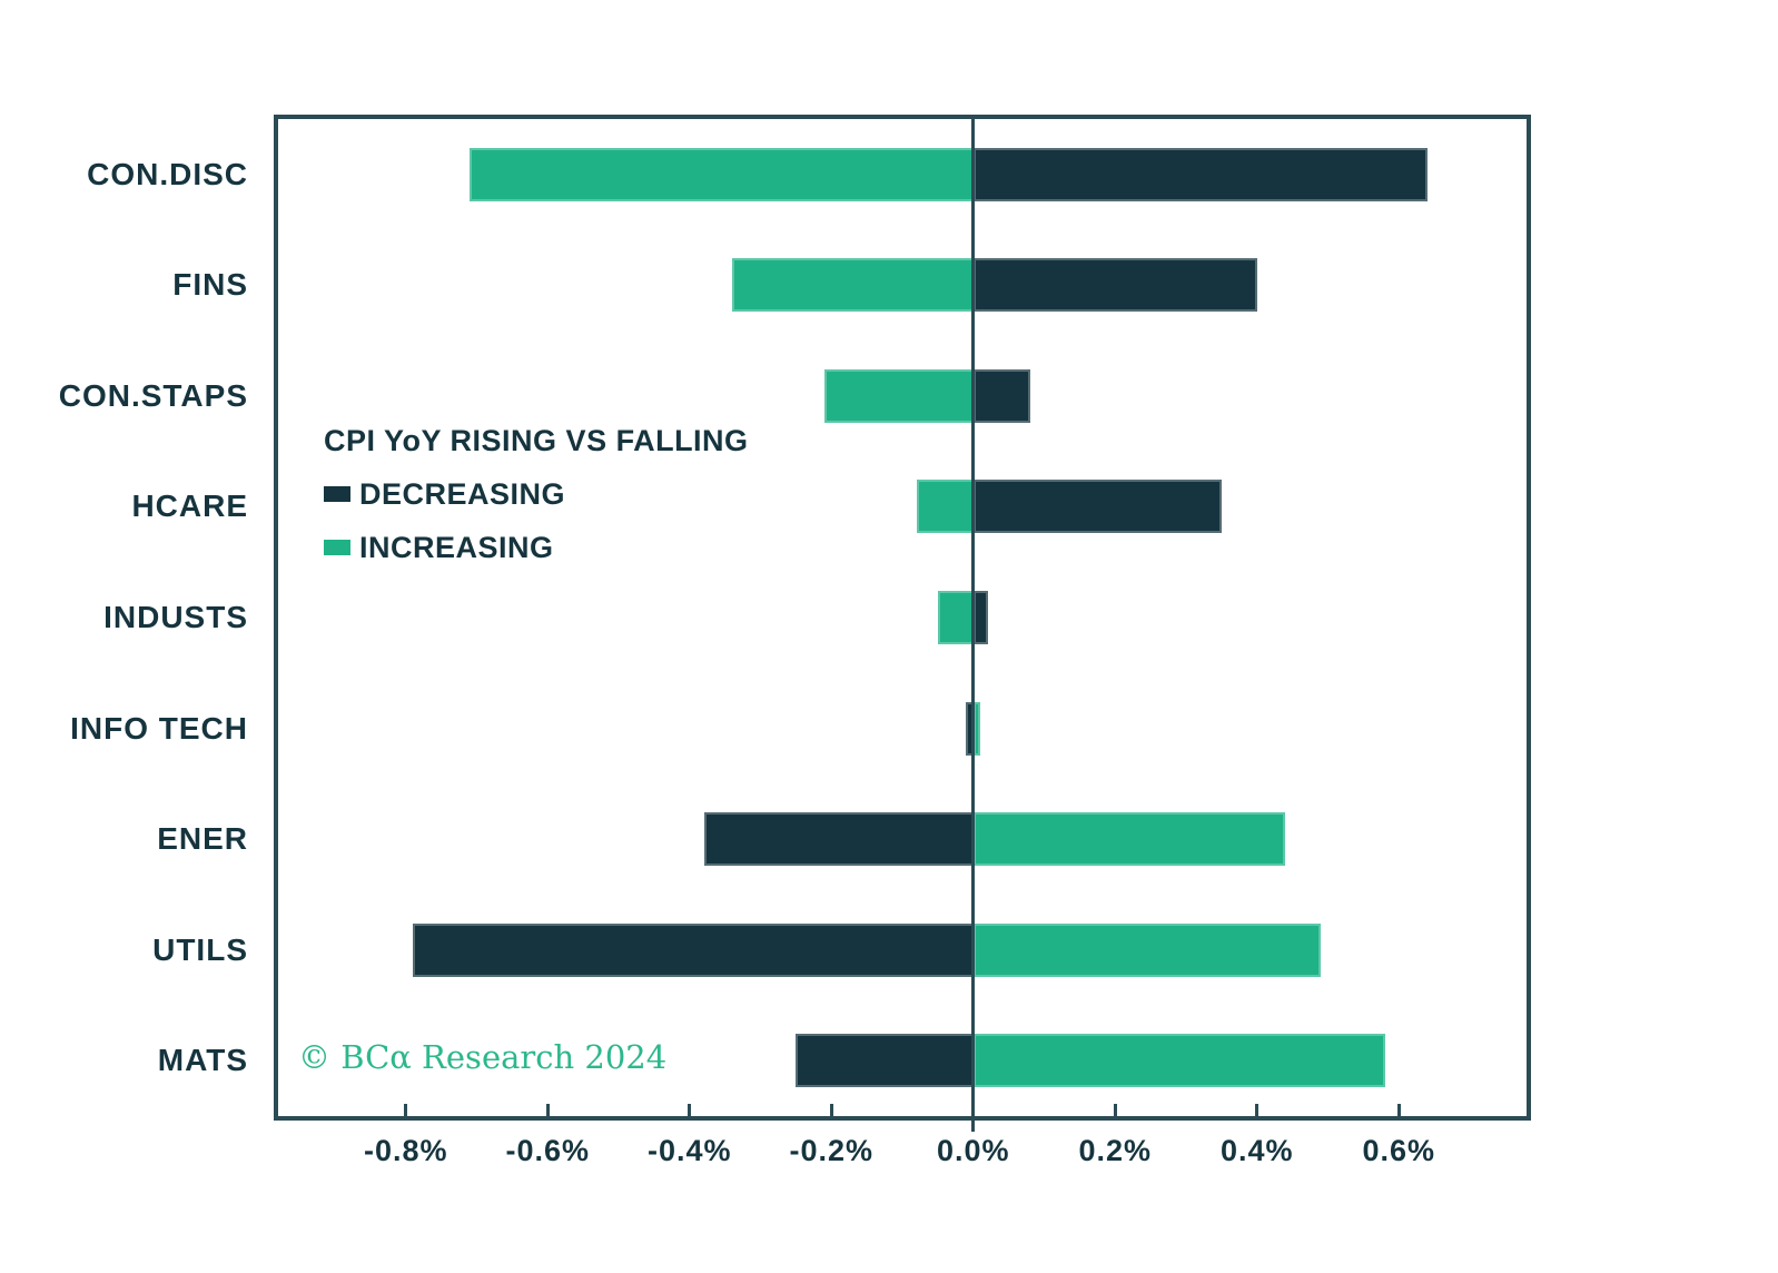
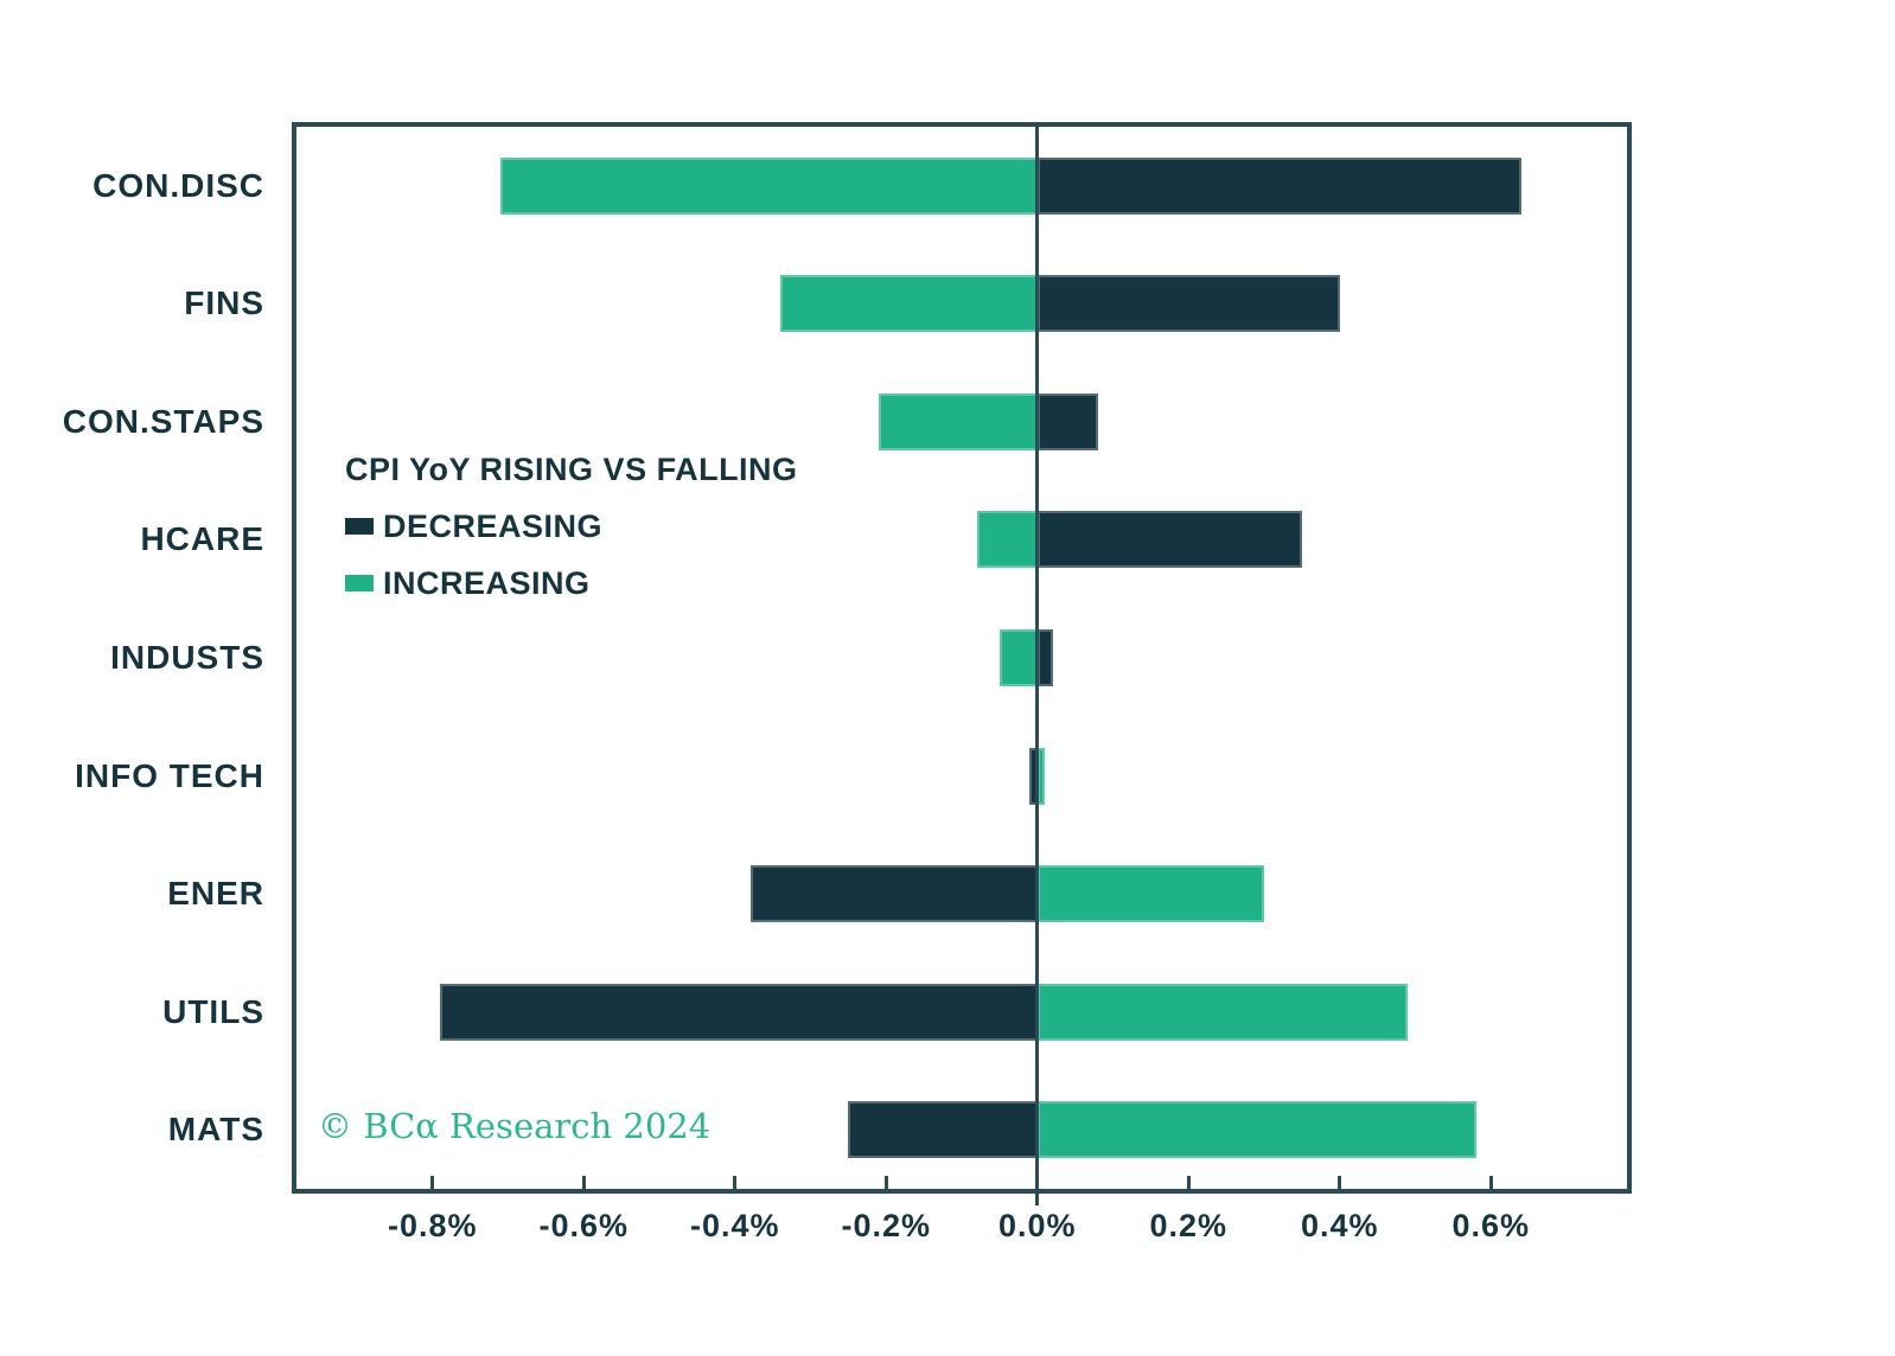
INCREASING/ENER: 0.44% -> 0.30%
